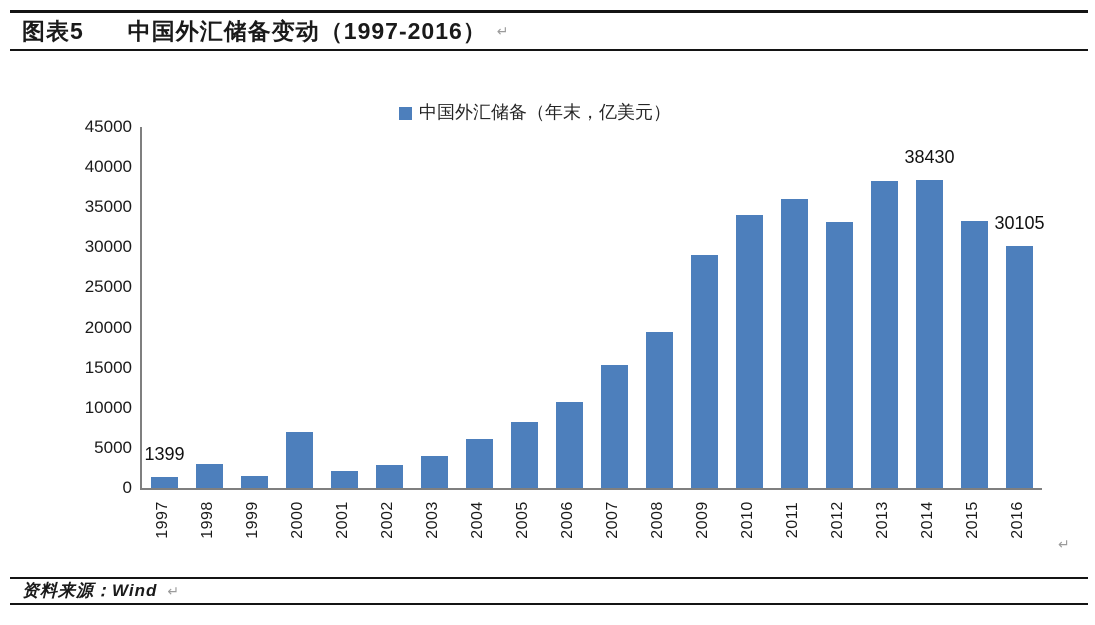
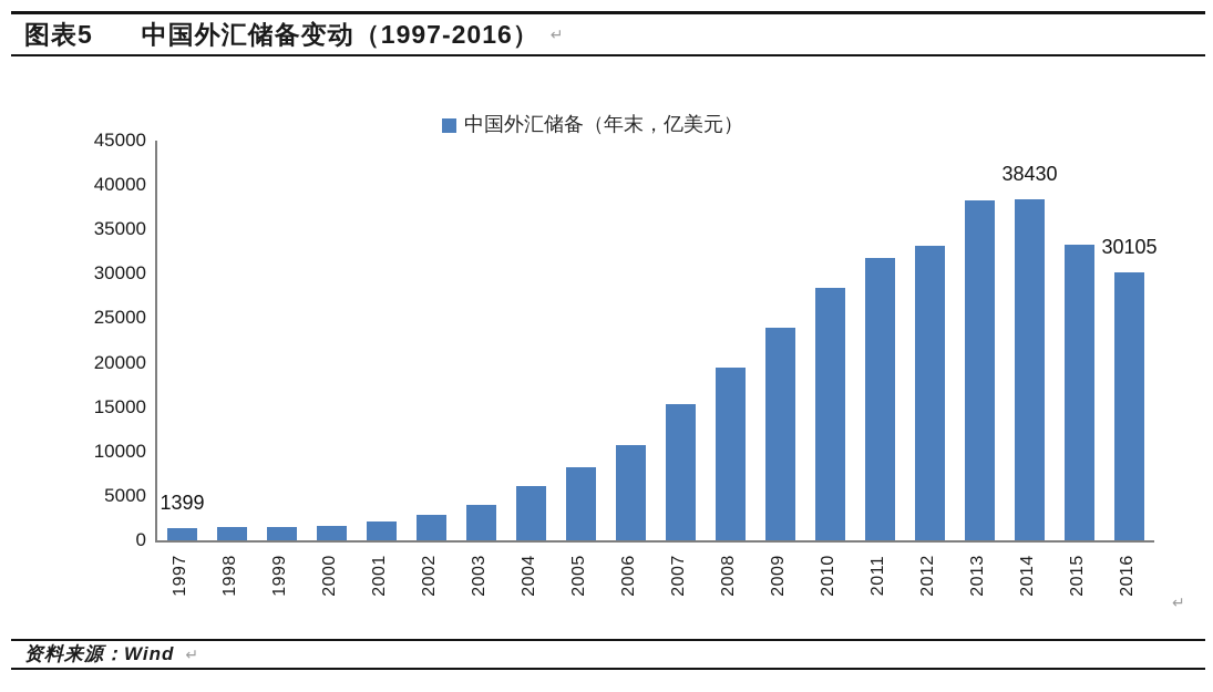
1998: 3000 -> 1000
2000: 7000 -> 2000
2009: 29000 -> 24000
2010: 34000 -> 28000
2011: 36000 -> 32000
